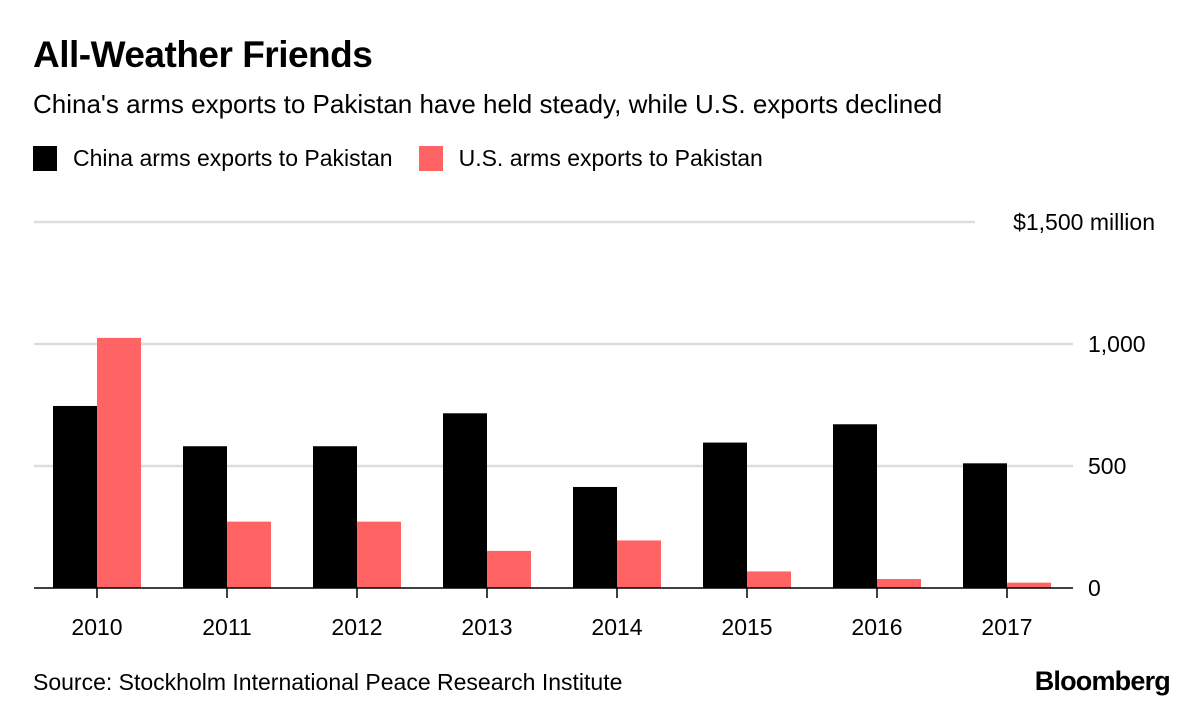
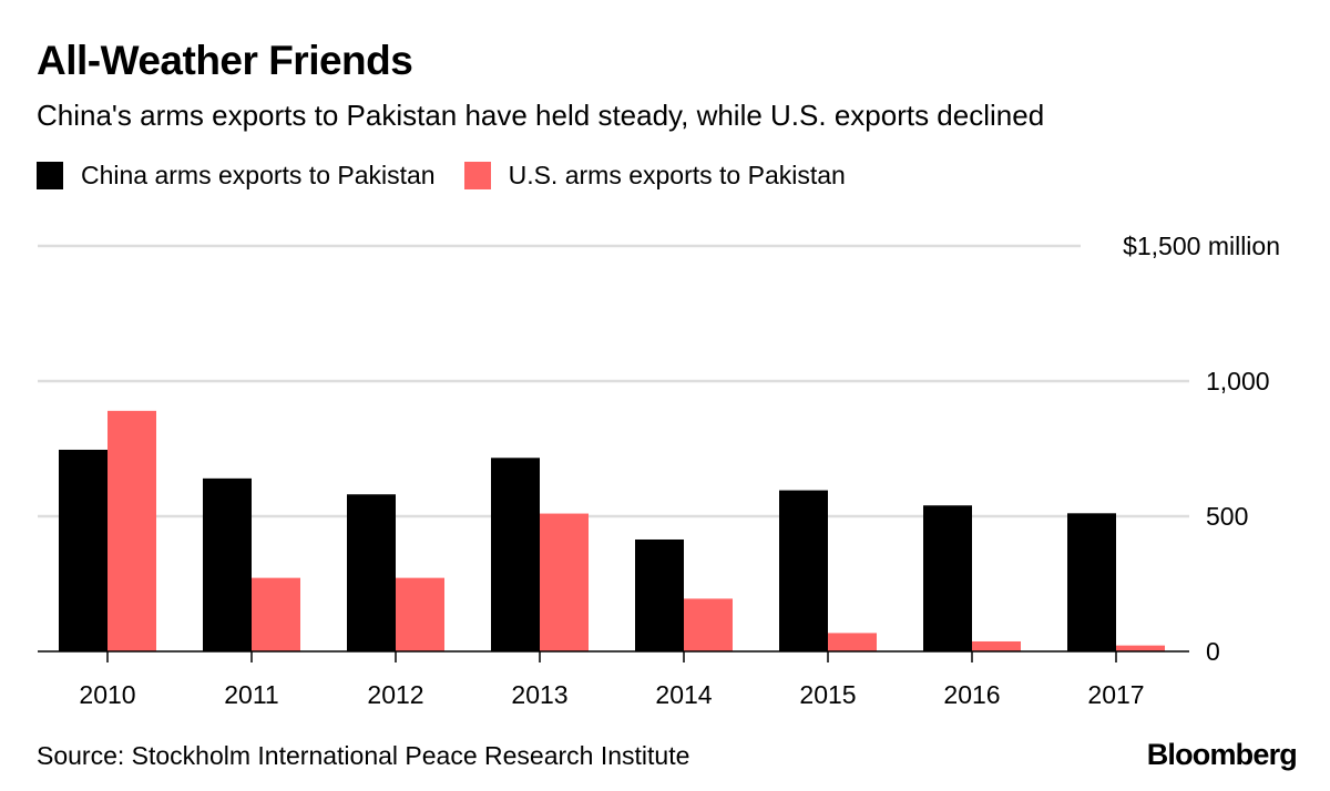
U.S. arms exports to Pakistan/2010: 1020 -> 890
China arms exports to Pakistan/2011: 580 -> 640
U.S. arms exports to Pakistan/2013: 150 -> 510
China arms exports to Pakistan/2016: 670 -> 540
